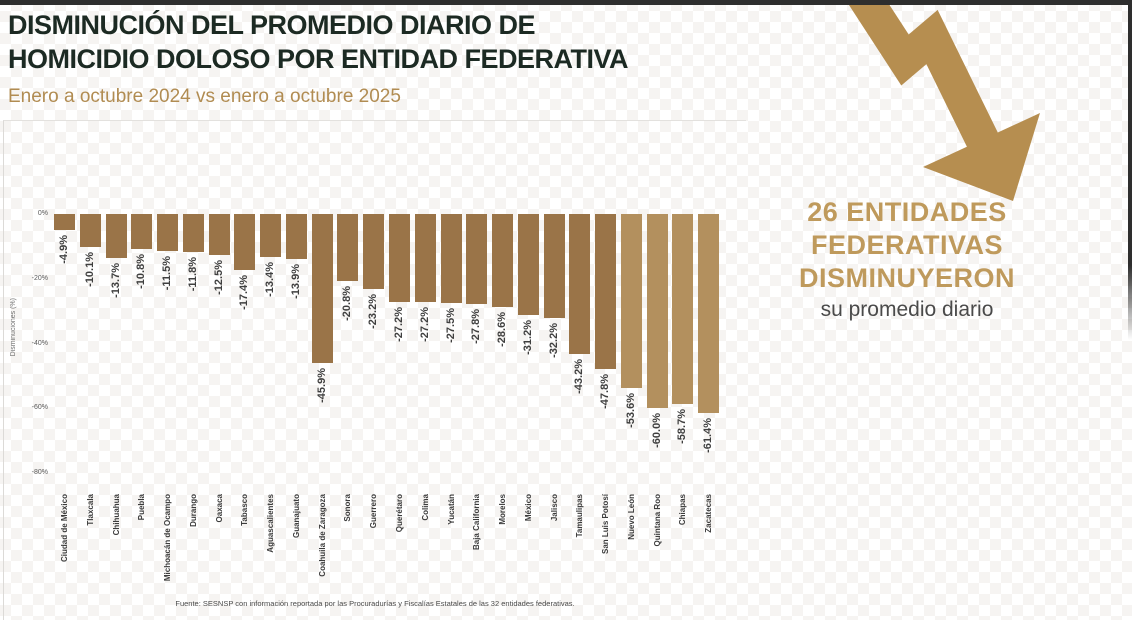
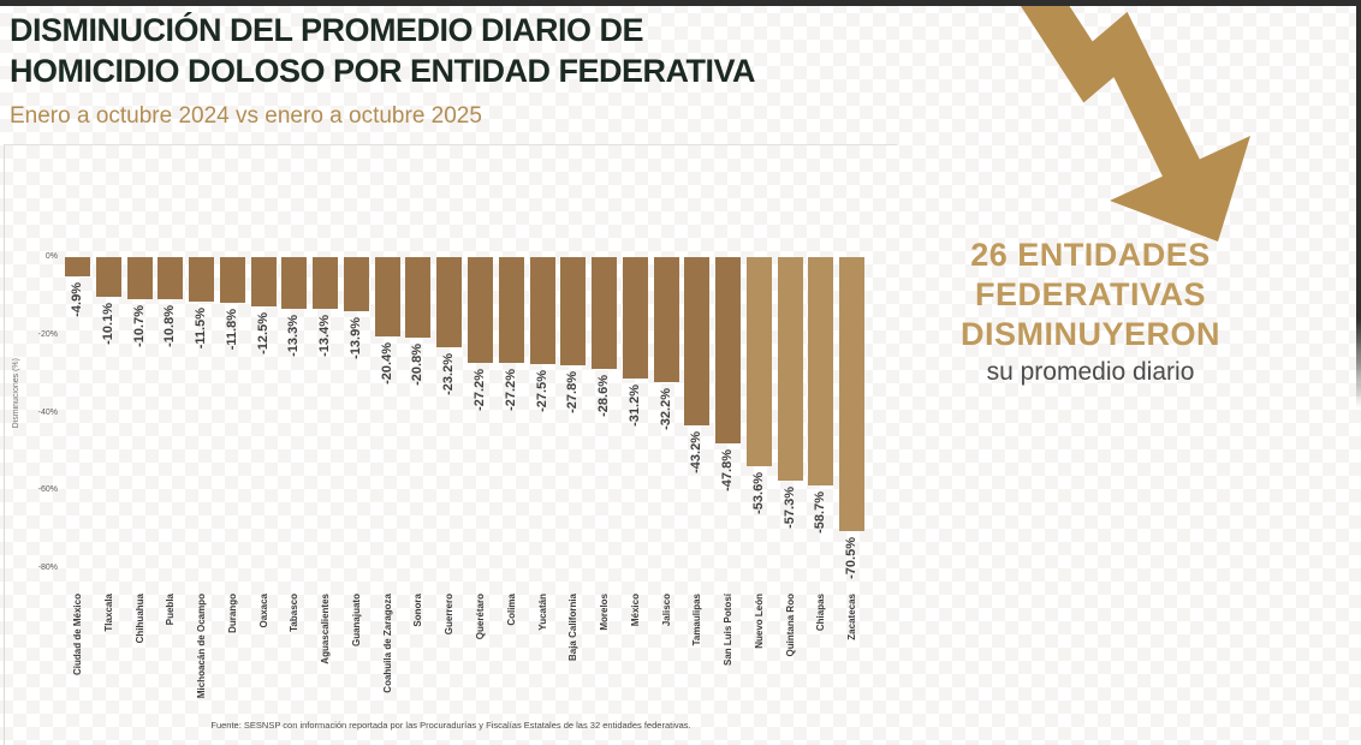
Chihuahua: -13.7% -> -10.7%
Tabasco: -17.4% -> -13.3%
Coahuila de Zaragoza: -45.9% -> -20.4%
Quintana Roo: -60.0% -> -57.3%
Zacatecas: -61.4% -> -70.5%
